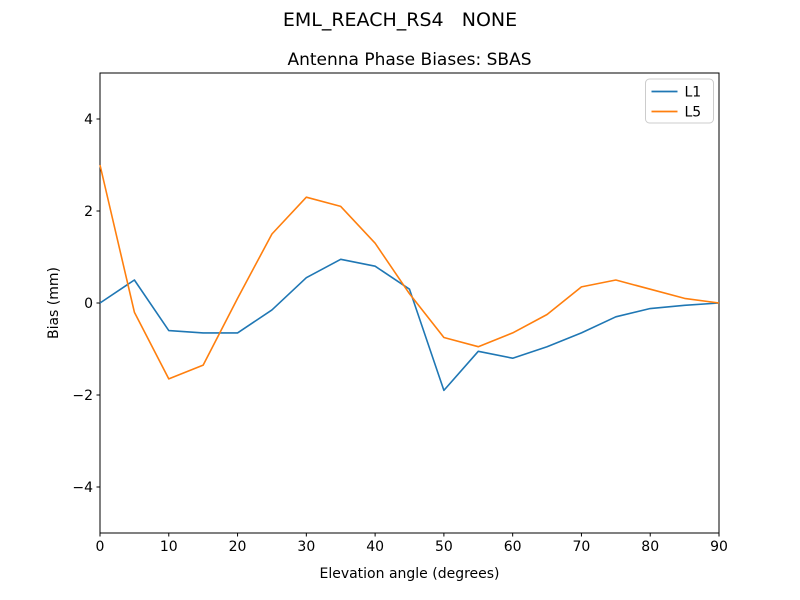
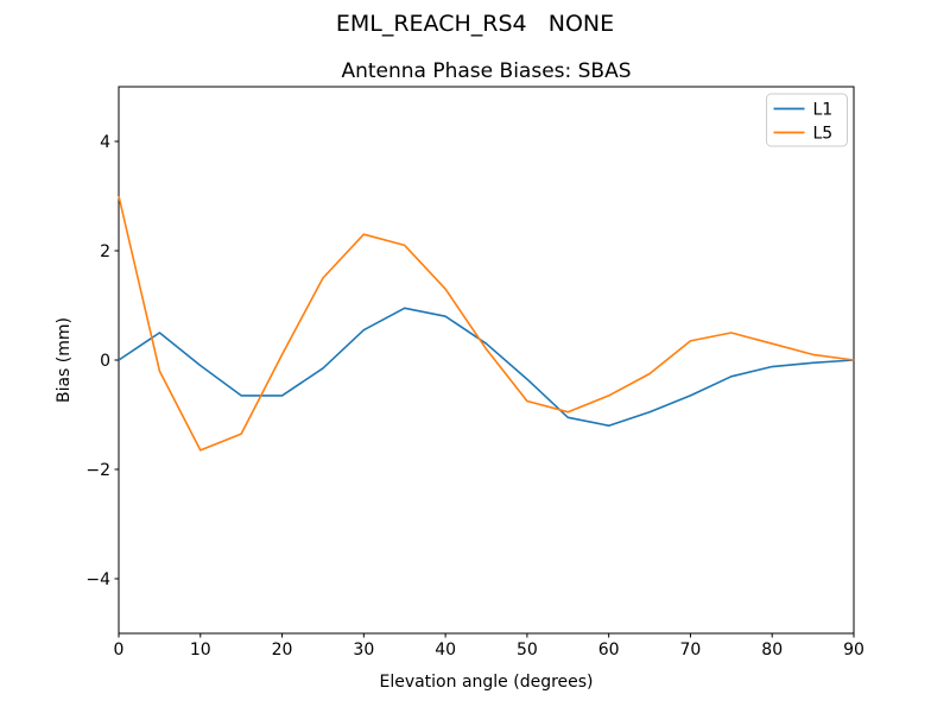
L1/10: -0.6 -> -0.1
L1/50: -1.9 -> -0.3
